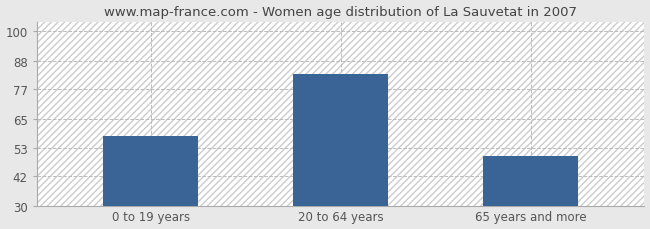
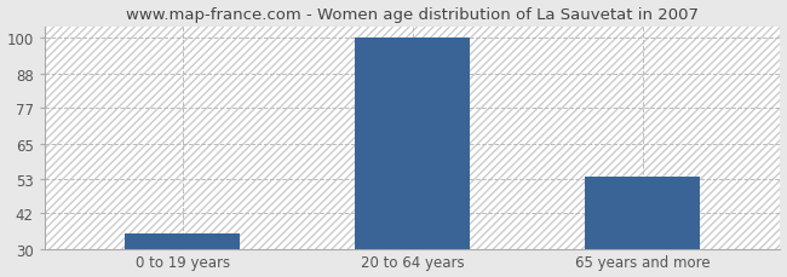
0 to 19 years: 58 -> 35
20 to 64 years: 83 -> 100
65 years and more: 50 -> 54
